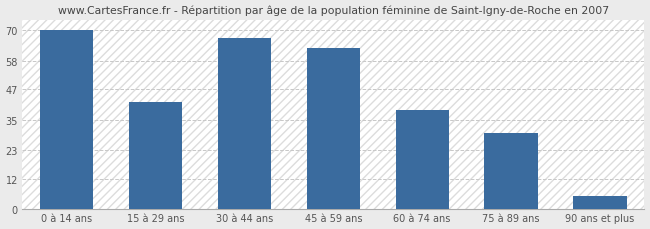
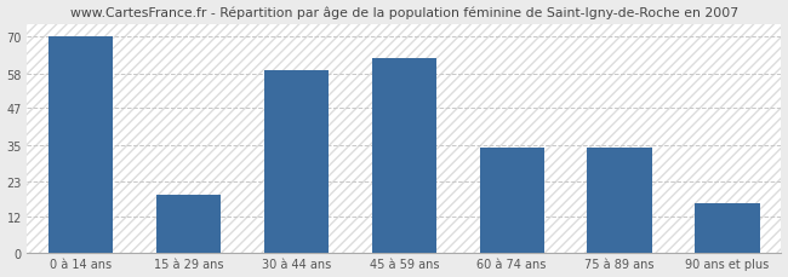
15 à 29 ans: 42 -> 19
30 à 44 ans: 67 -> 59
60 à 74 ans: 39 -> 34
75 à 89 ans: 30 -> 34
90 ans et plus: 5 -> 16
